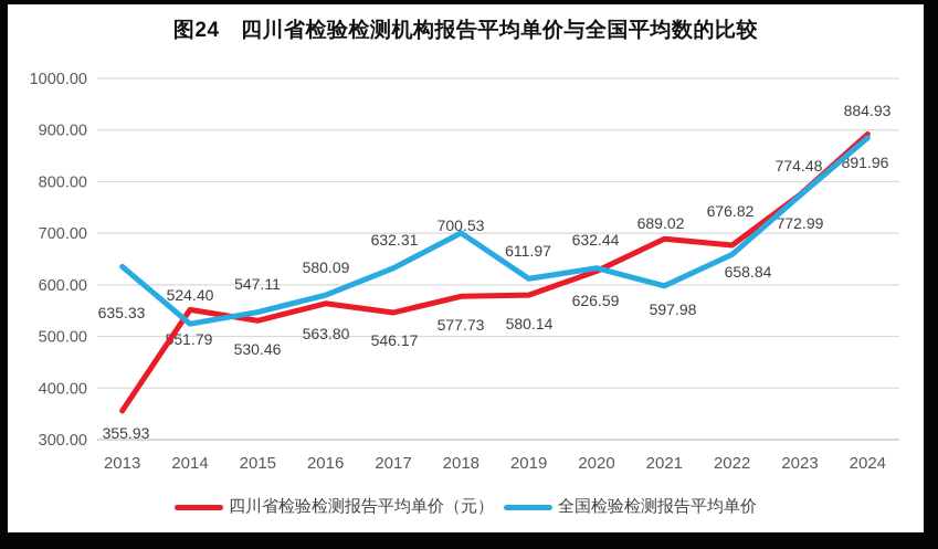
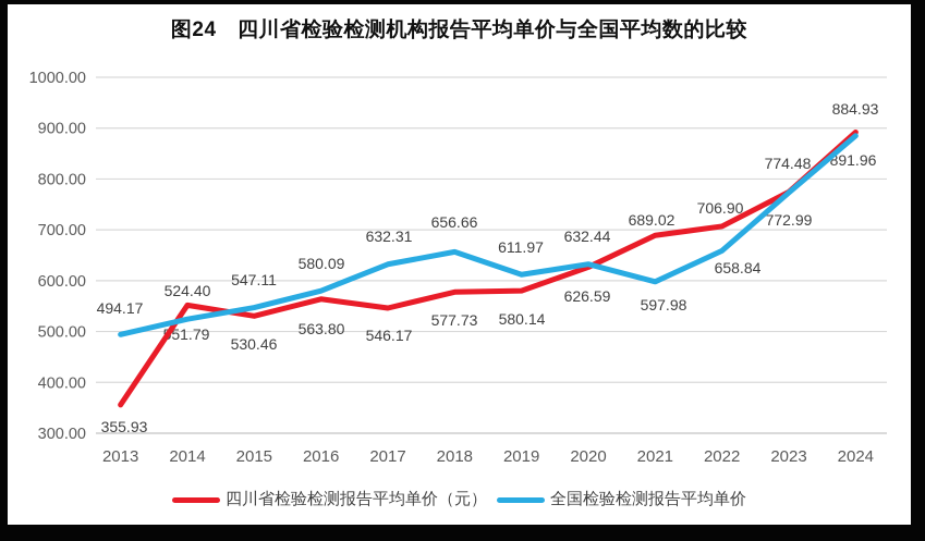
全国检验检测报告平均单价/2013: 635.33 -> 494.17
全国检验检测报告平均单价/2018: 700.53 -> 656.66
四川省检验检测报告平均单价（元）/2022: 676.82 -> 706.90
